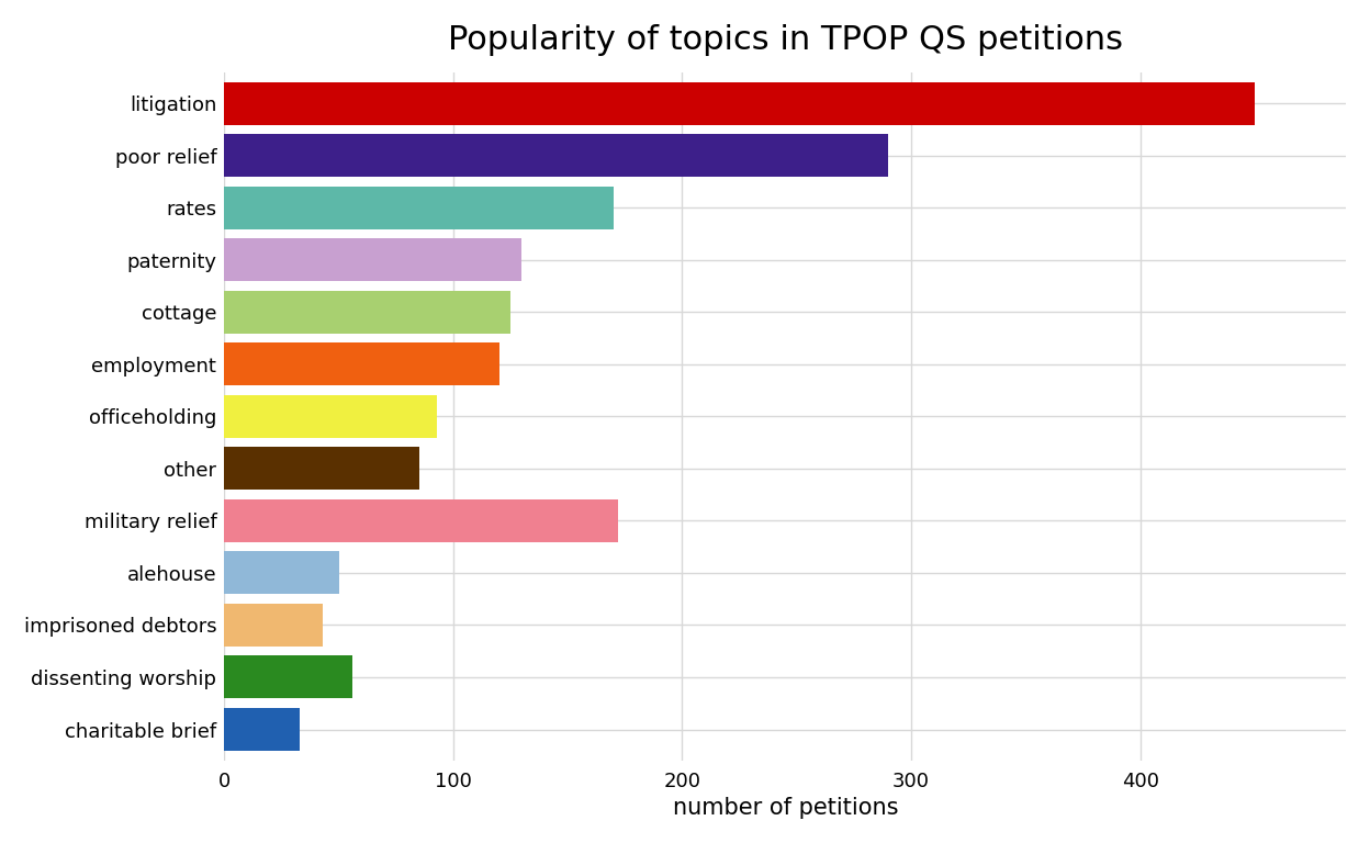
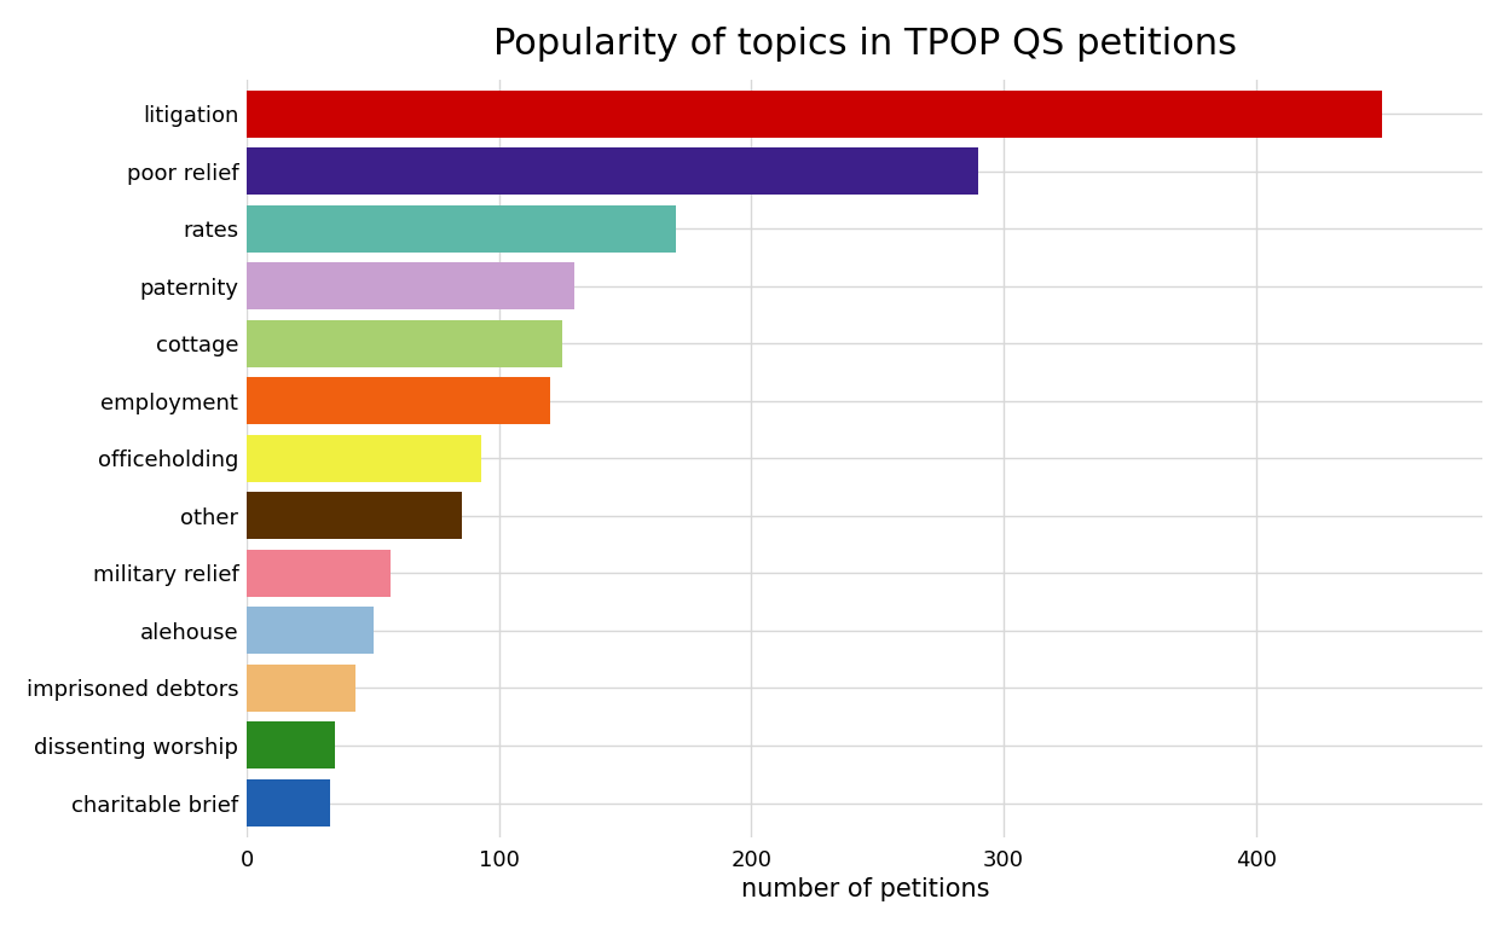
military relief: 172 -> 57
dissenting worship: 56 -> 35
